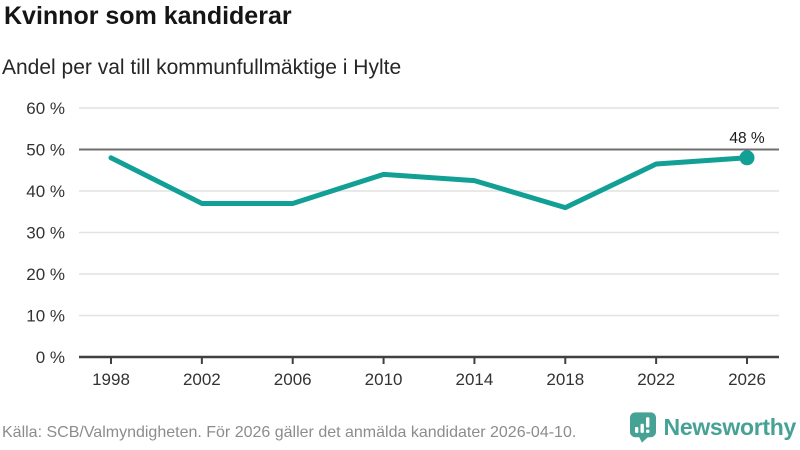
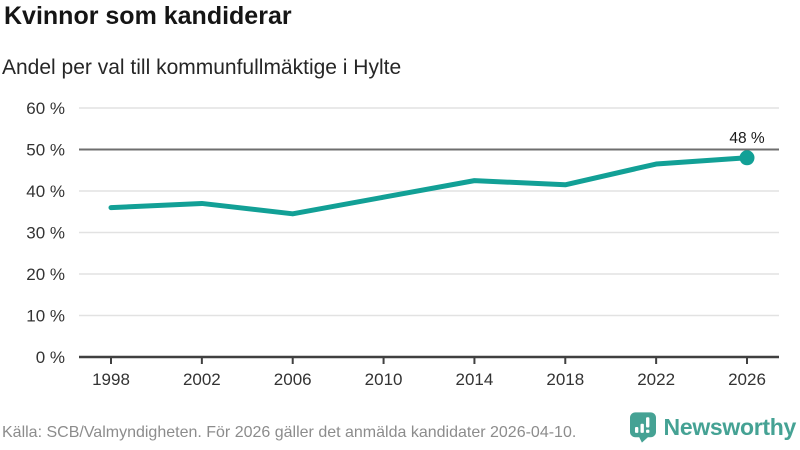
1998: 48% -> 36%
2006: 37% -> 34%
2010: 44% -> 38%
2018: 36% -> 42%
